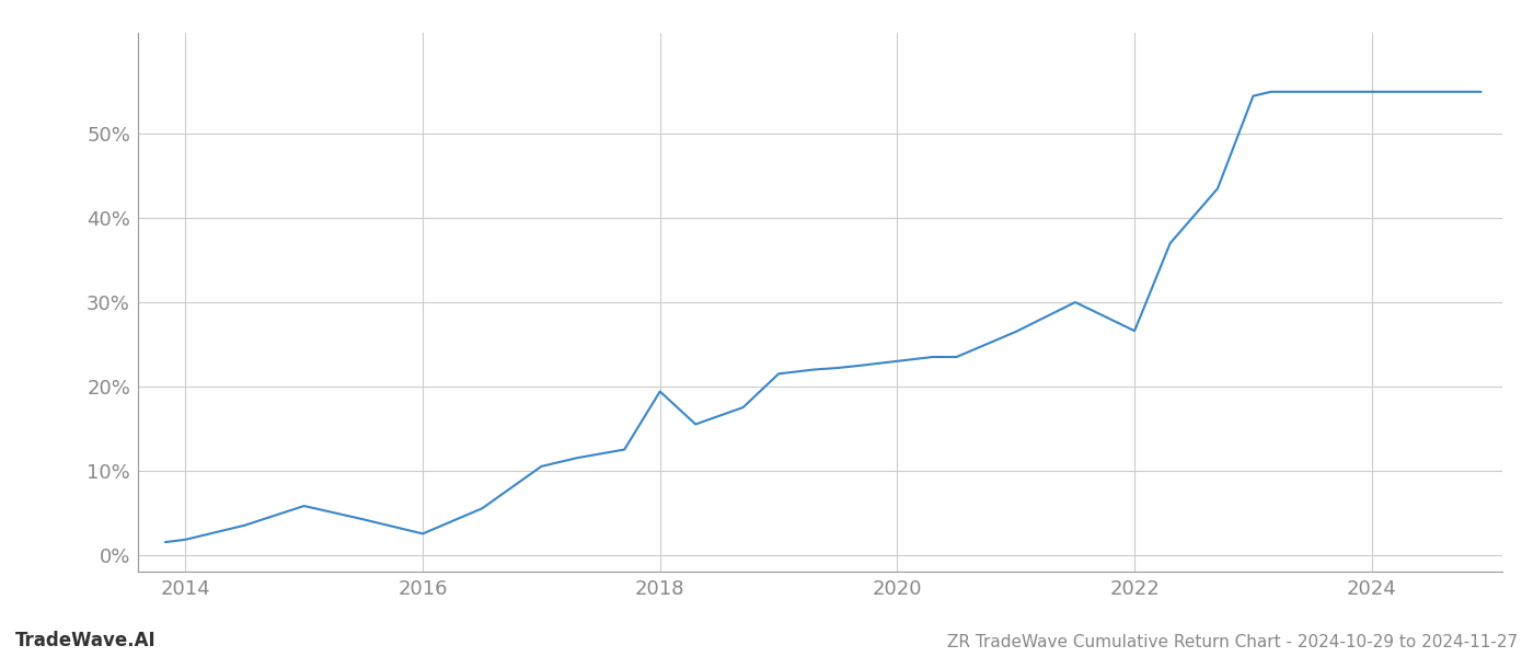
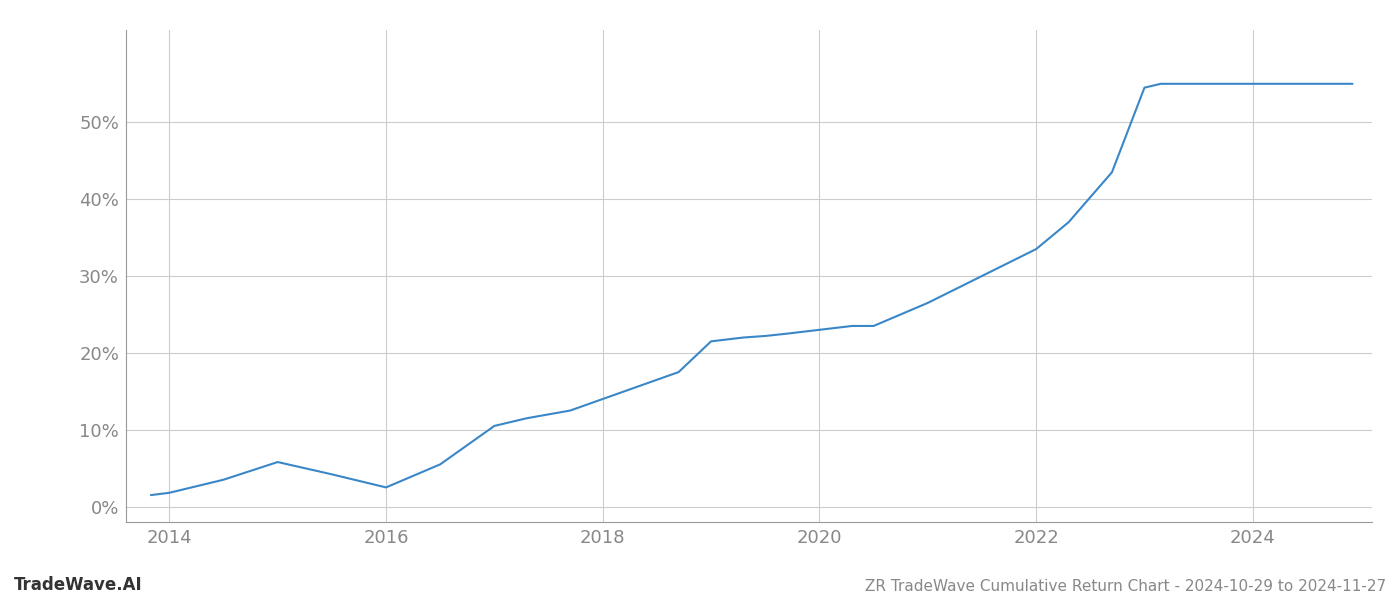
2018: 19.4% -> 14.0%
2022: 26.6% -> 33.5%
